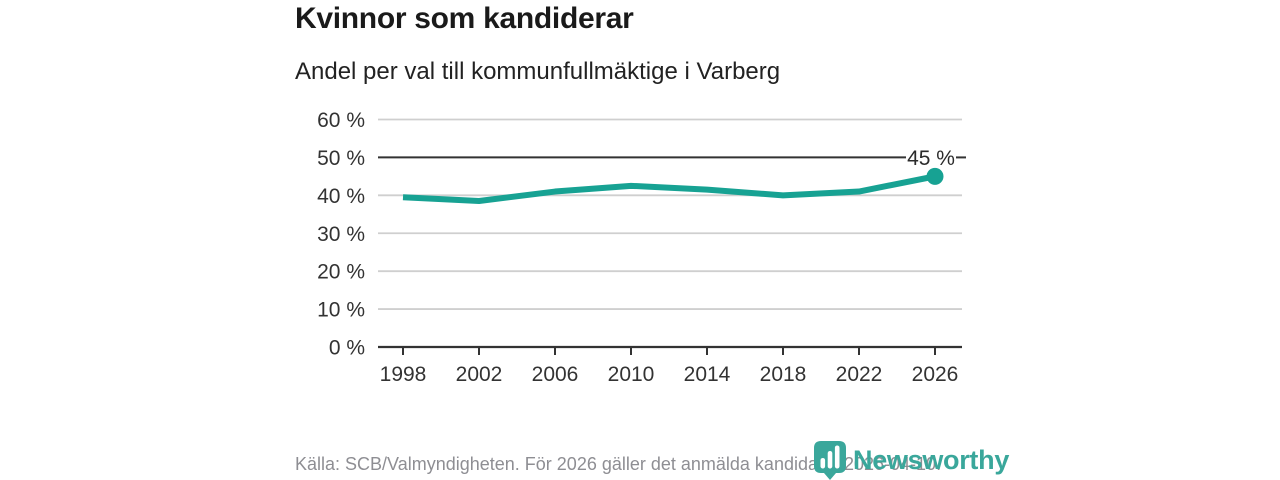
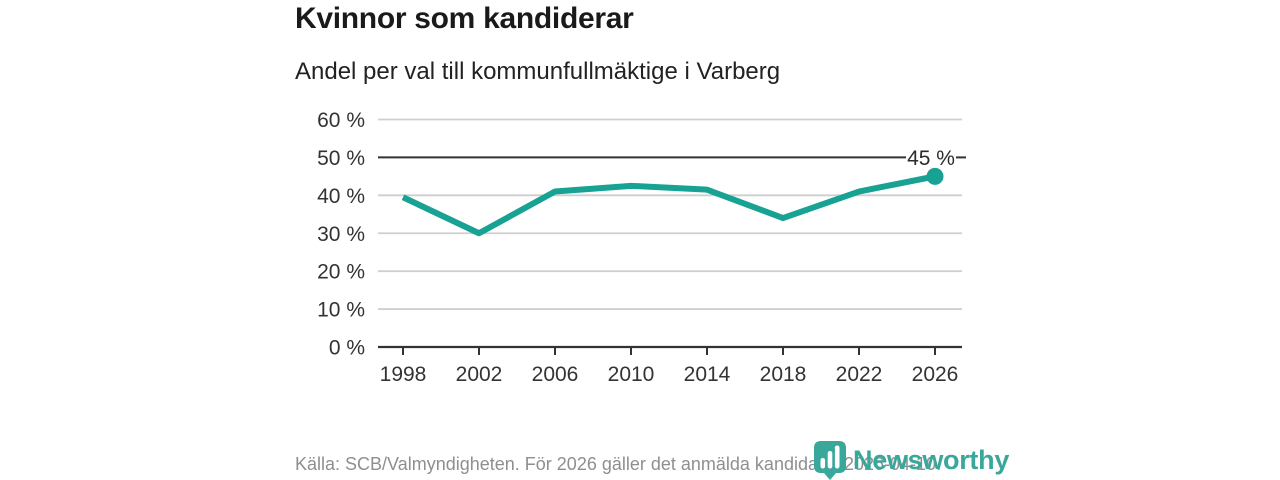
2002: 38% -> 30%
2018: 40% -> 34%
